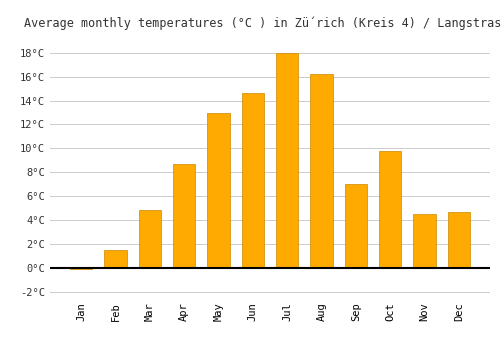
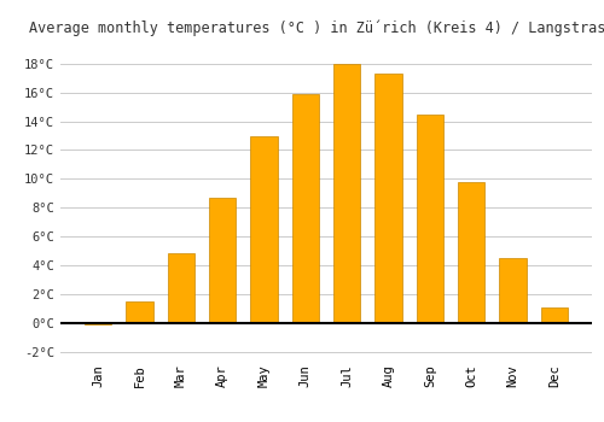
Jun: 14.6°C -> 15.9°C
Aug: 16.2°C -> 17.3°C
Sep: 7.0°C -> 14.5°C
Dec: 4.7°C -> 1.1°C
